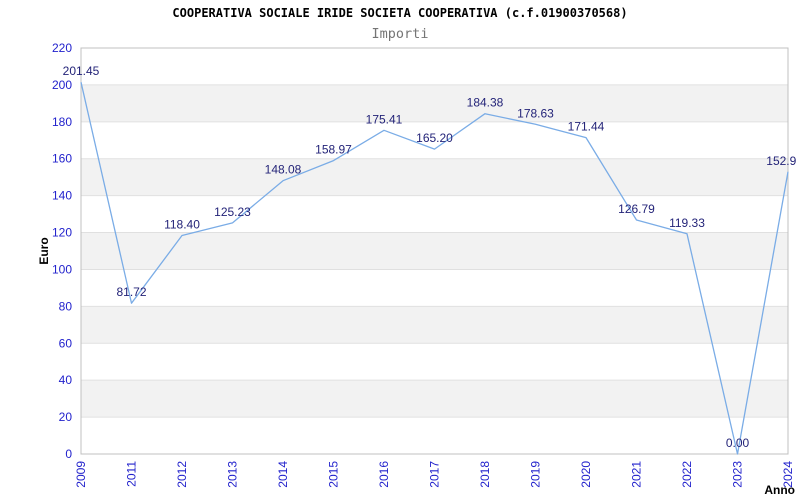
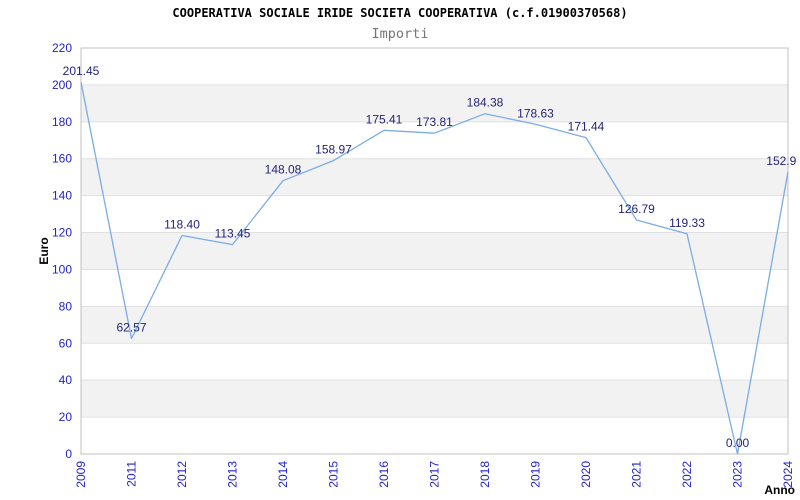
2011: 81.72 -> 62.57
2013: 125.23 -> 113.45
2017: 165.20 -> 173.81
